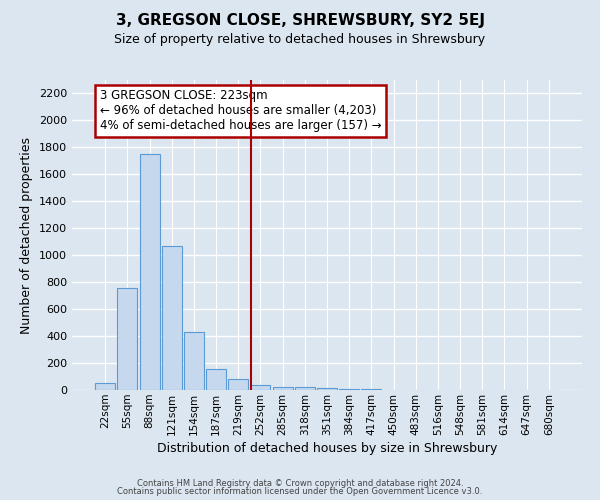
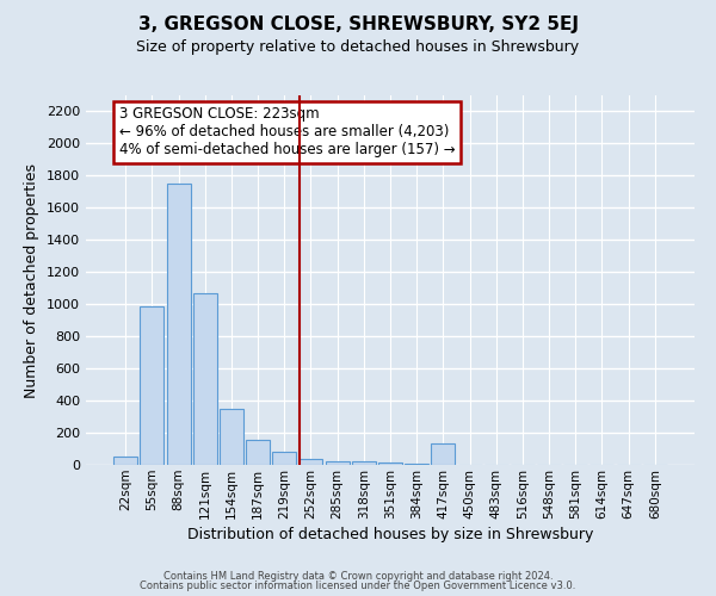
55sqm: 760 -> 990
154sqm: 430 -> 350
417sqm: 10 -> 130
